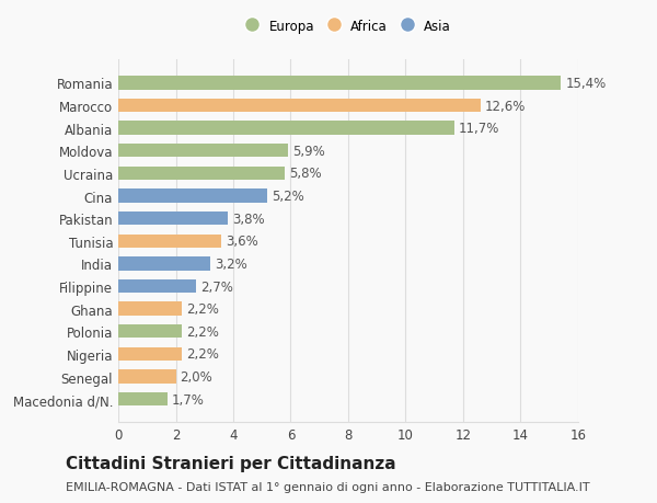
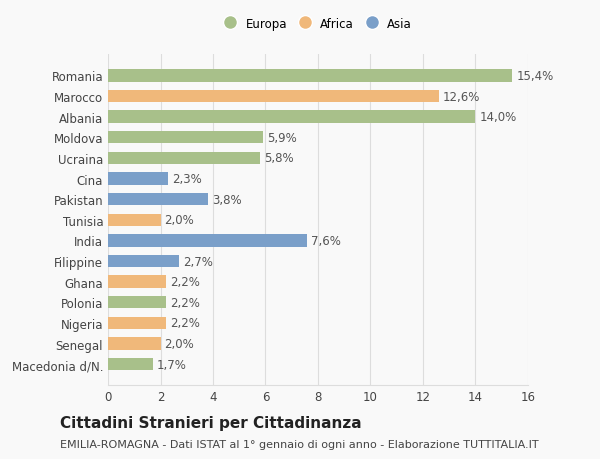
Albania: 11,7% -> 14,0%
Cina: 5,2% -> 2,3%
Tunisia: 3,6% -> 2,0%
India: 3,2% -> 7,6%
